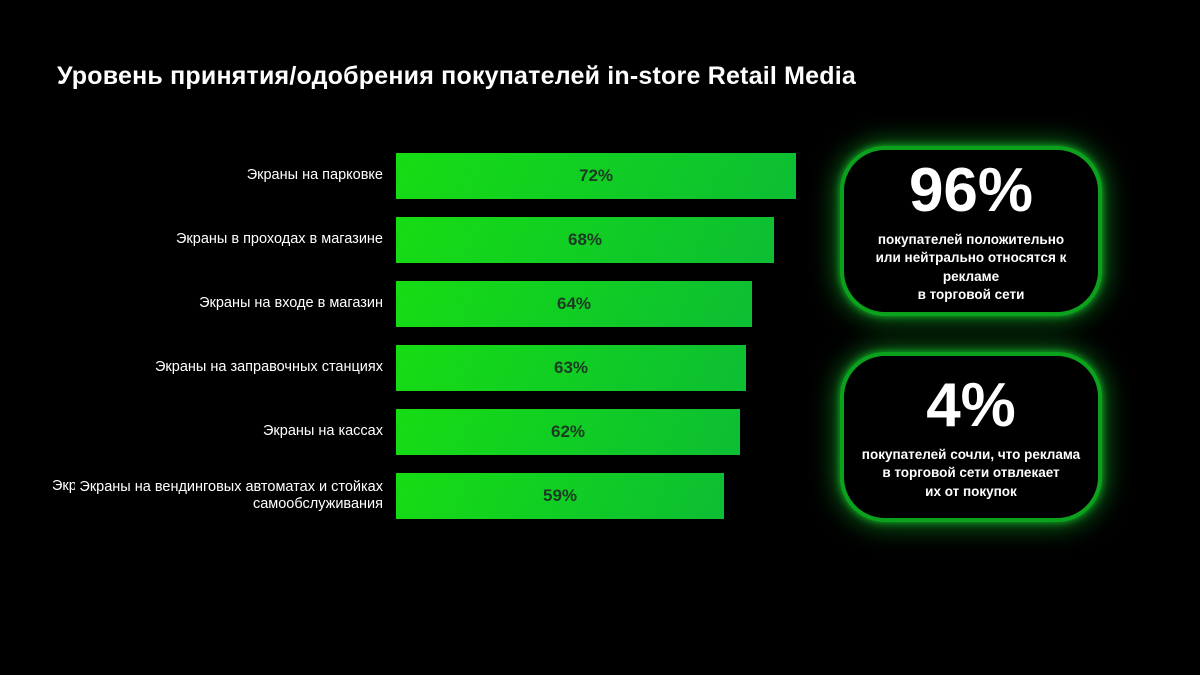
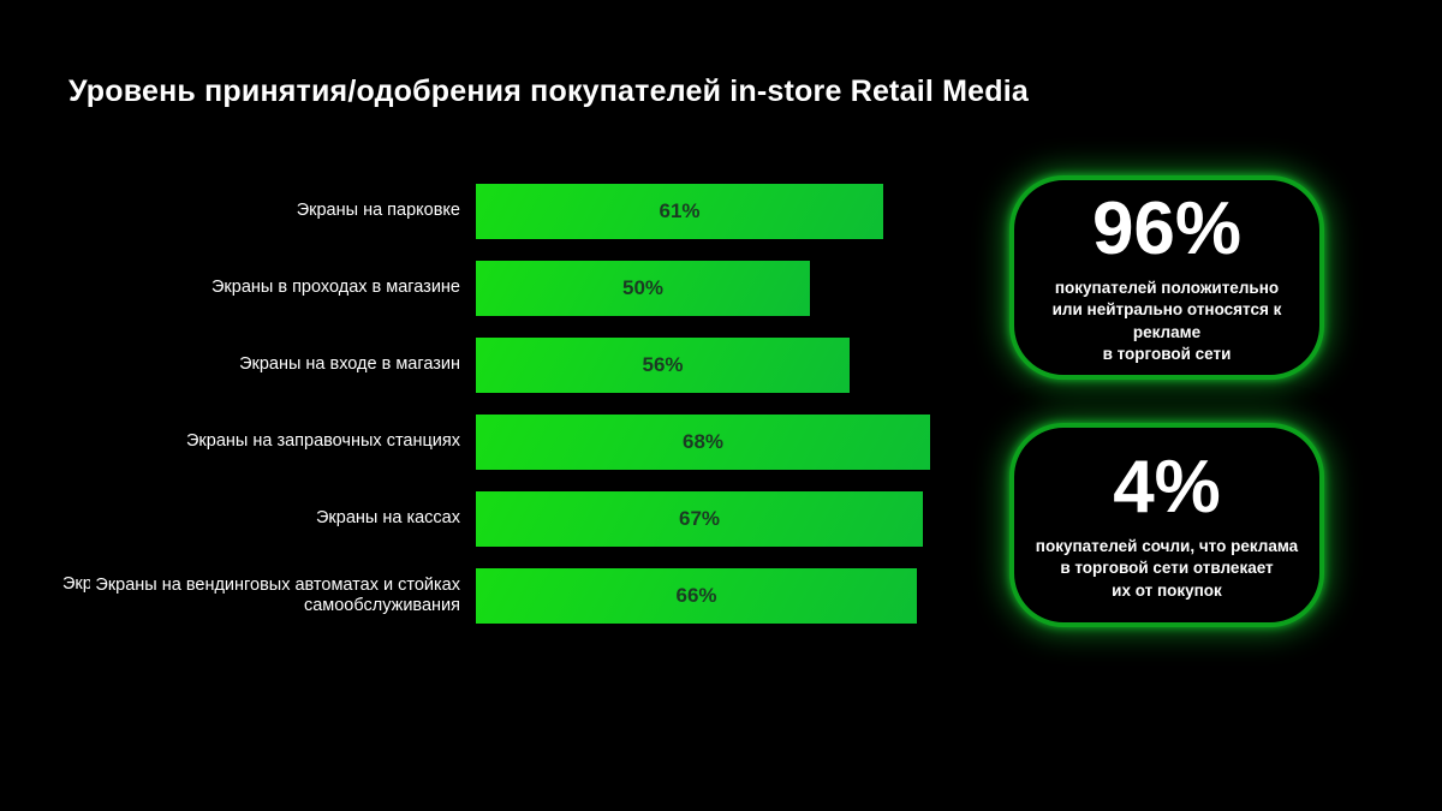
Экраны на парковке: 72% -> 61%
Экраны в проходах в магазине: 68% -> 50%
Экраны на входе в магазин: 64% -> 56%
Экраны на заправочных станциях: 63% -> 68%
Экраны на кассах: 62% -> 67%
Экраны на вендинговых автоматах и стойках самообслуживания: 59% -> 66%
